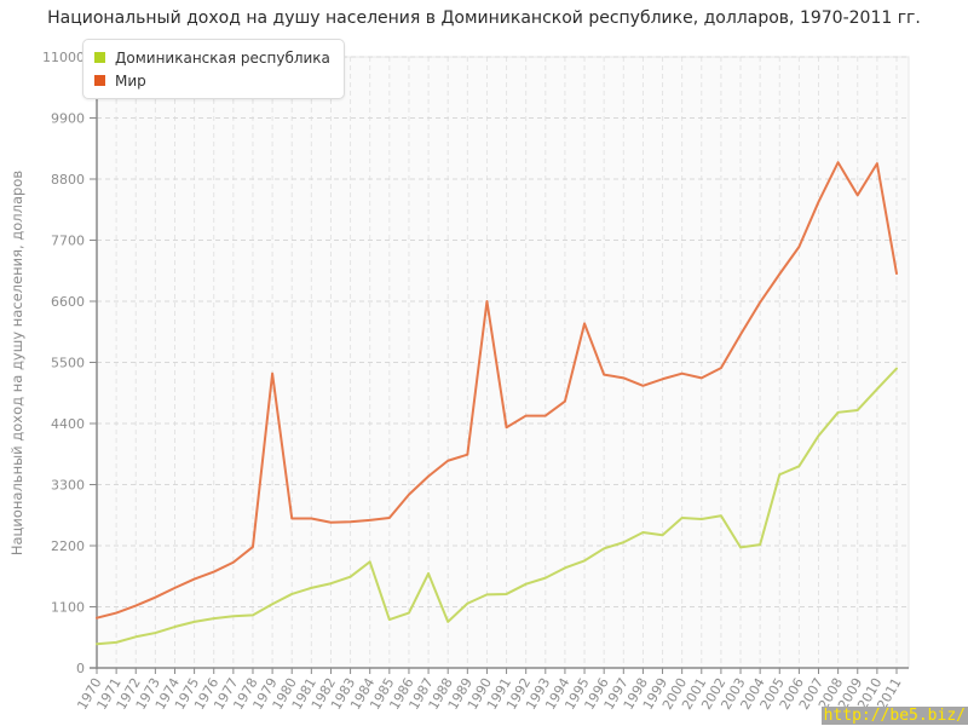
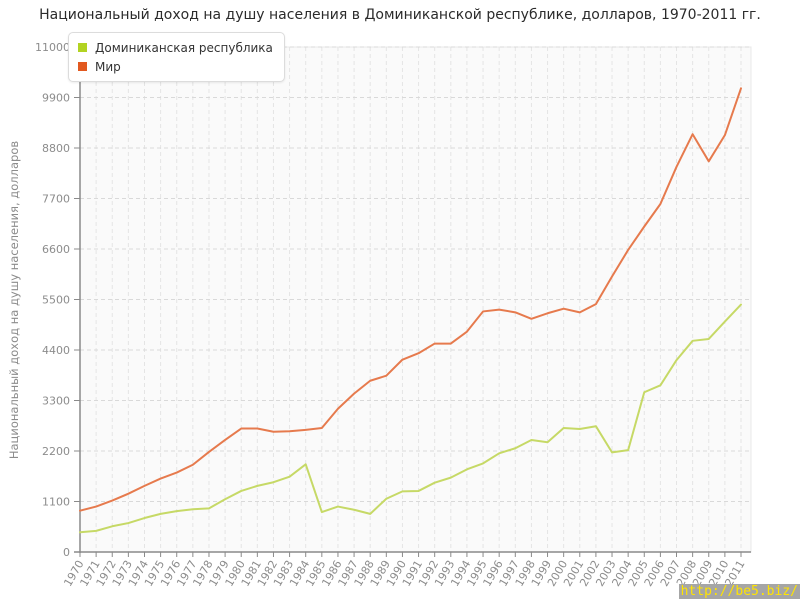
Мир/1979: 5300 -> 2400
Доминиканская республика/1987: 1700 -> 900
Мир/1990: 6600 -> 4200
Мир/1995: 6200 -> 5200
Мир/2011: 7100 -> 10100
